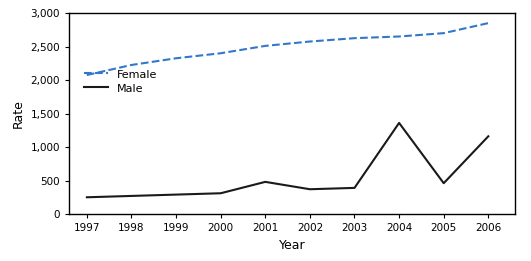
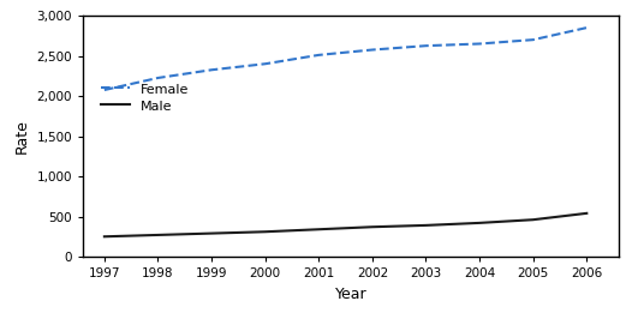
Male/2001: 480 -> 340
Male/2004: 1,360 -> 420
Male/2006: 1,160 -> 540
